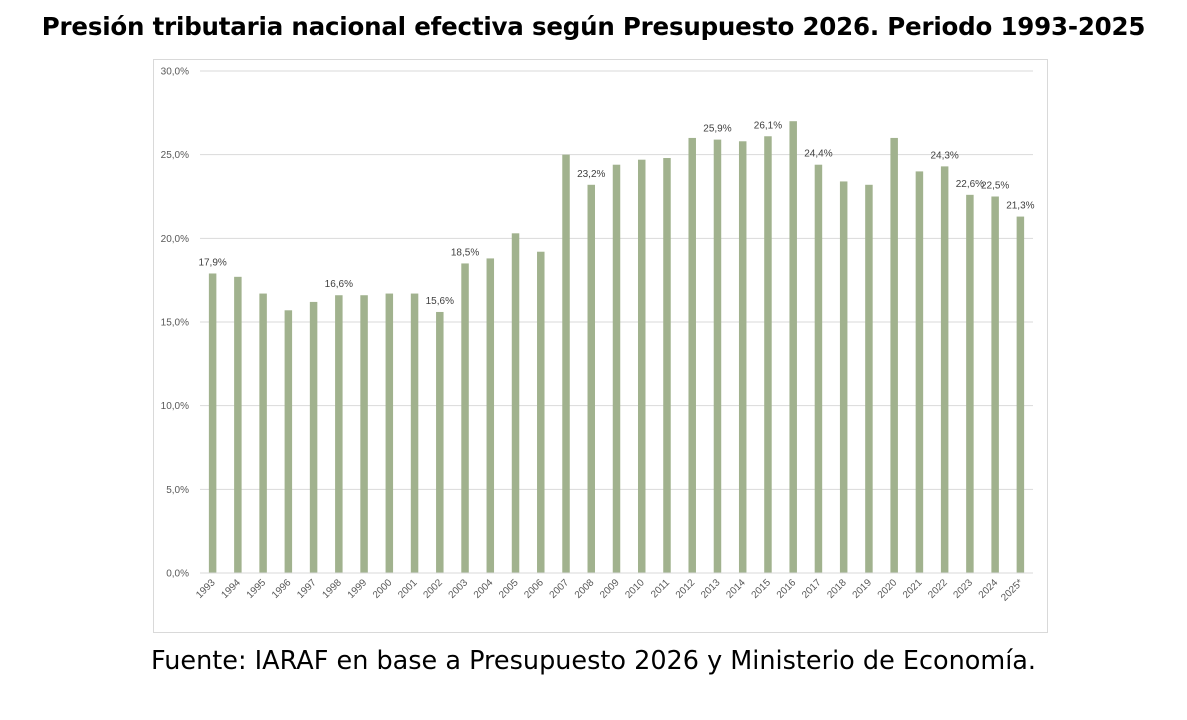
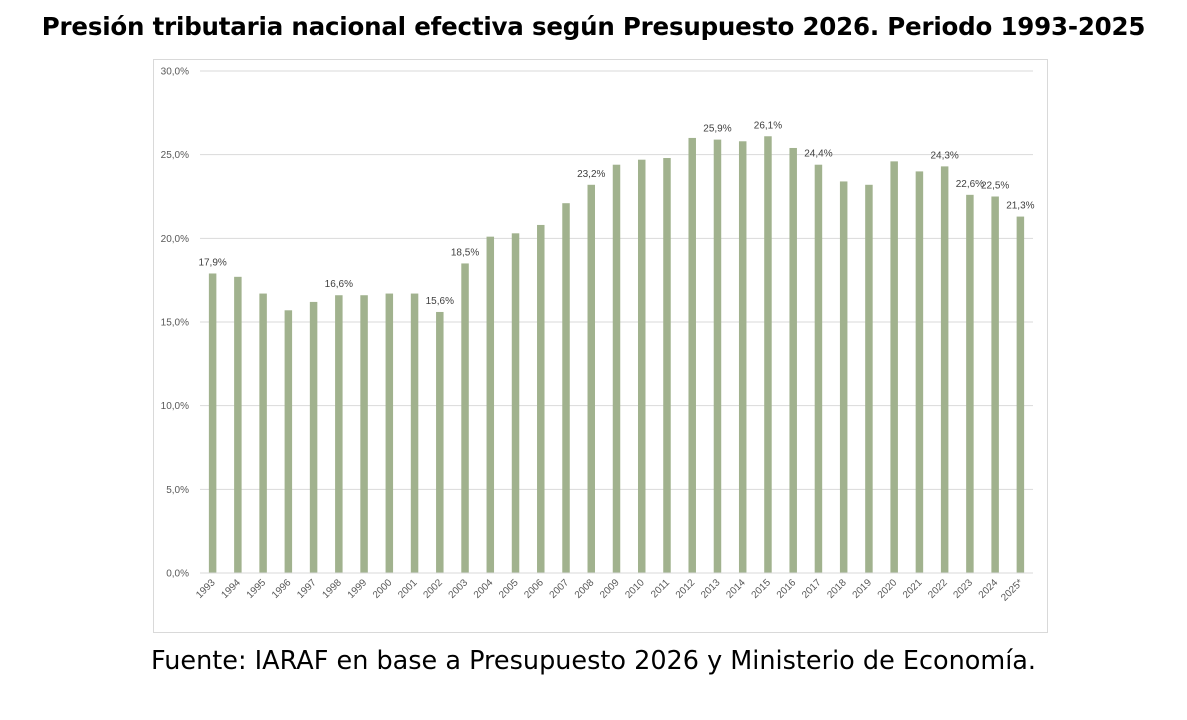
2004: 18,8% -> 20,1%
2006: 19,2% -> 20,8%
2007: 25,0% -> 22,1%
2016: 27,0% -> 25,4%
2020: 26,0% -> 24,6%
